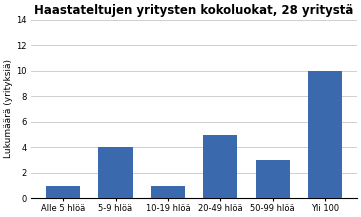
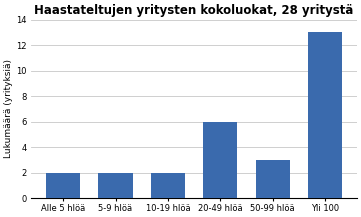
Alle 5 hlöä: 1 -> 2
5-9 hlöä: 4 -> 2
10-19 hlöä: 1 -> 2
20-49 hlöä: 5 -> 6
Yli 100: 10 -> 13
